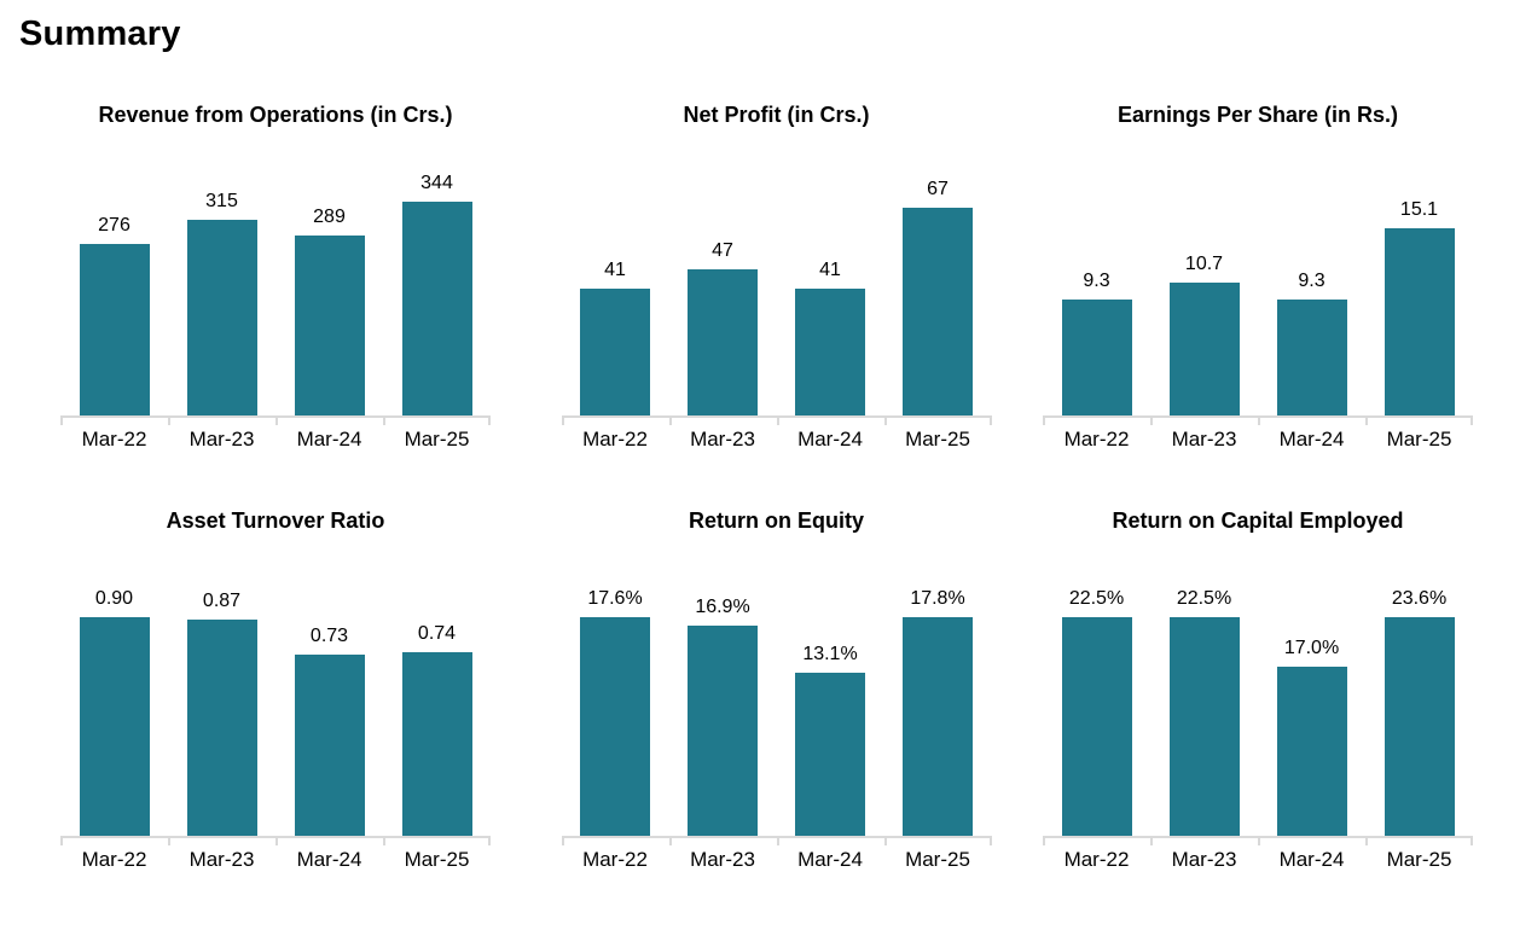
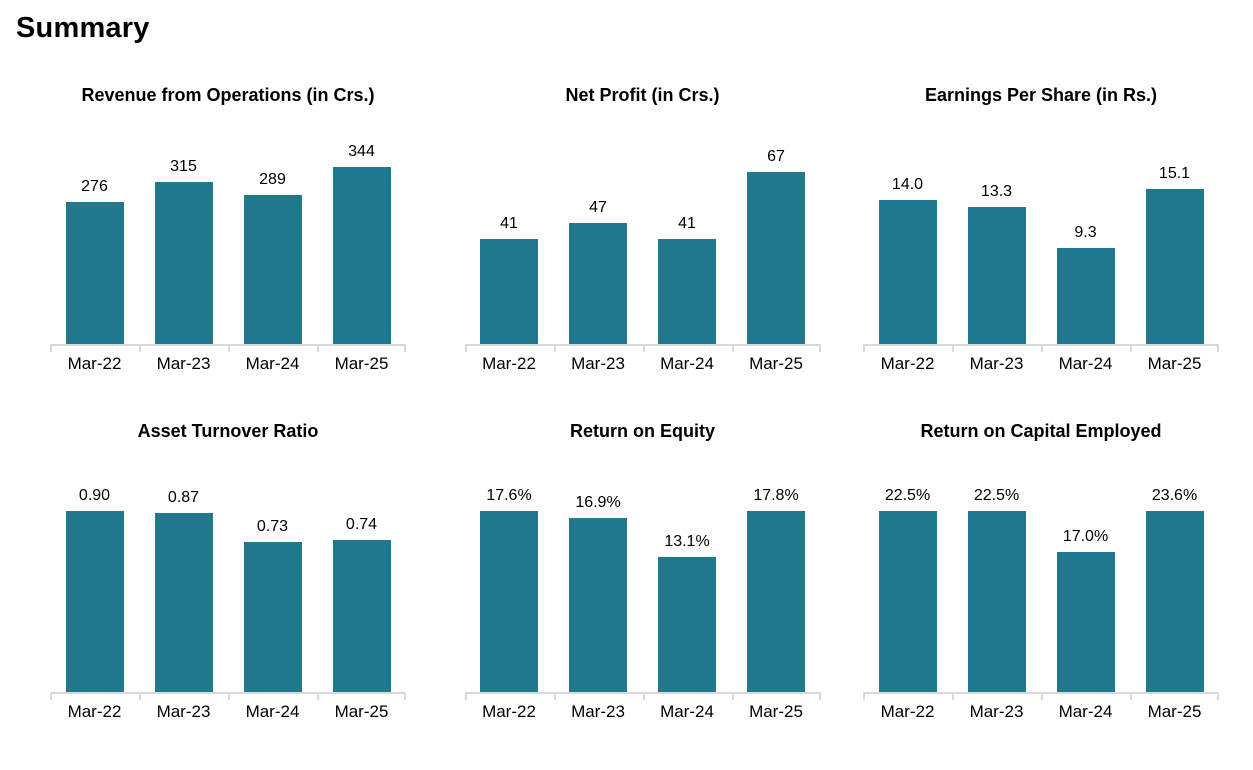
Earnings Per Share (in Rs.)/Mar-22: 9.3 -> 14.0
Earnings Per Share (in Rs.)/Mar-23: 10.7 -> 13.3
